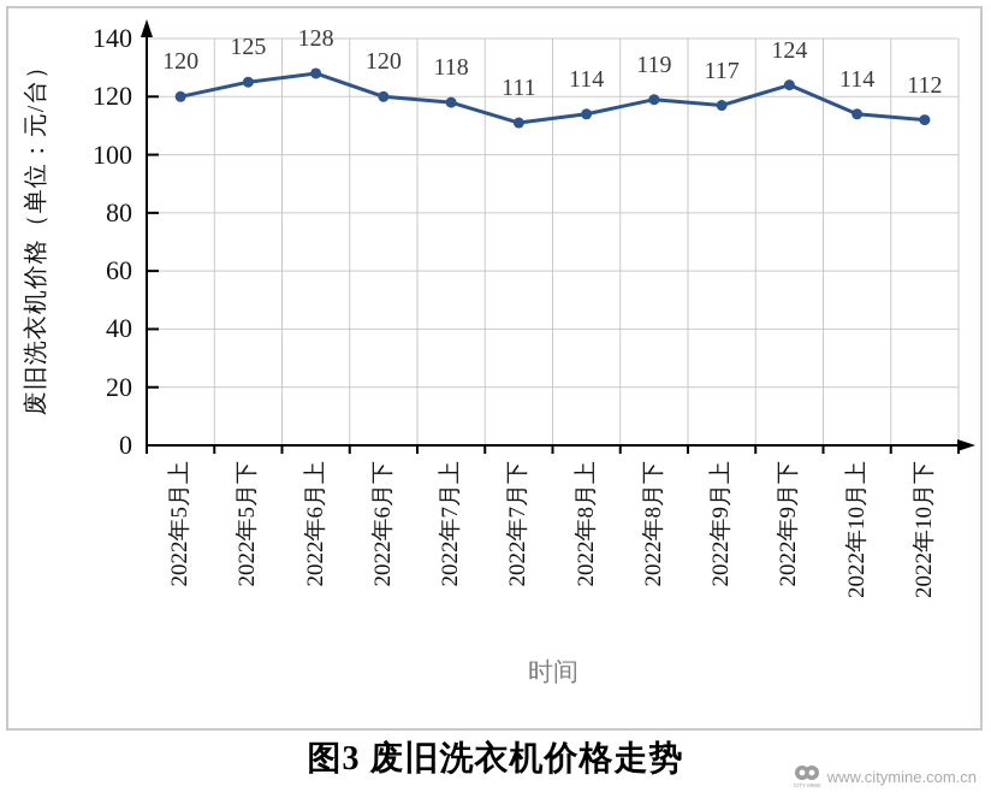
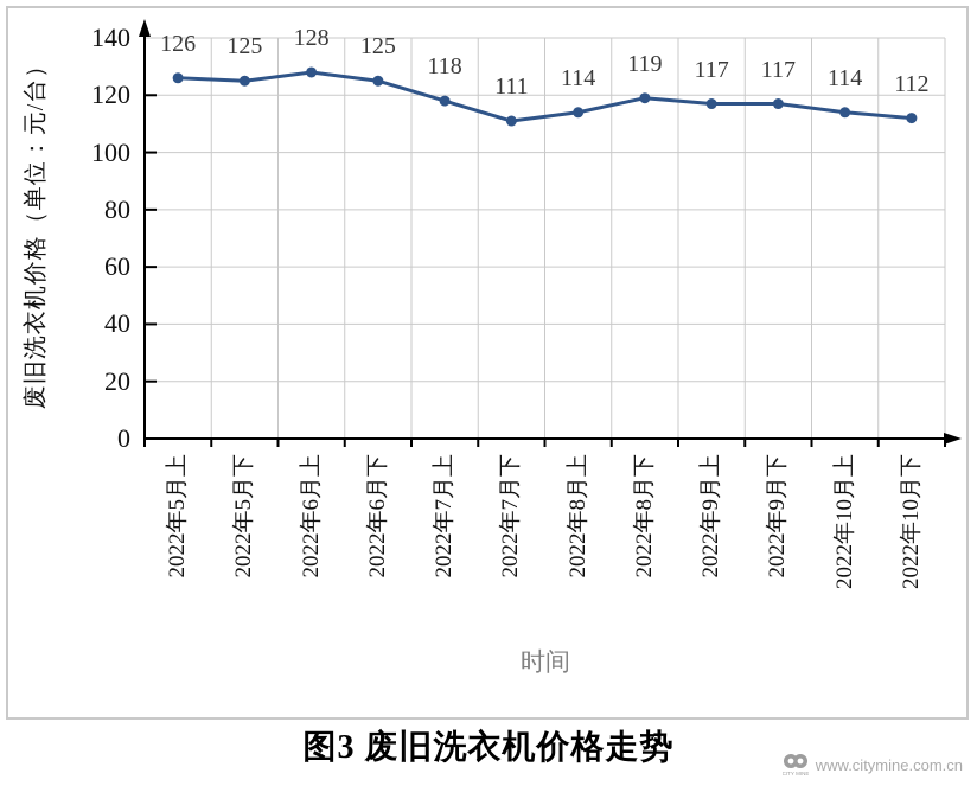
2022年5月上: 120 -> 126
2022年6月下: 120 -> 125
2022年9月下: 124 -> 117
